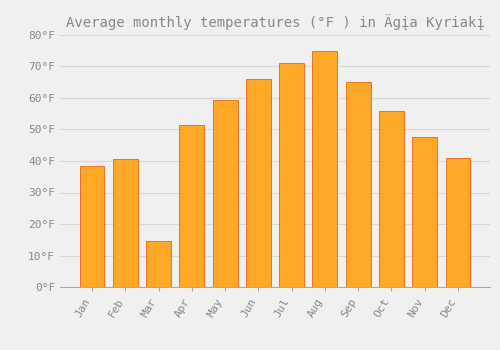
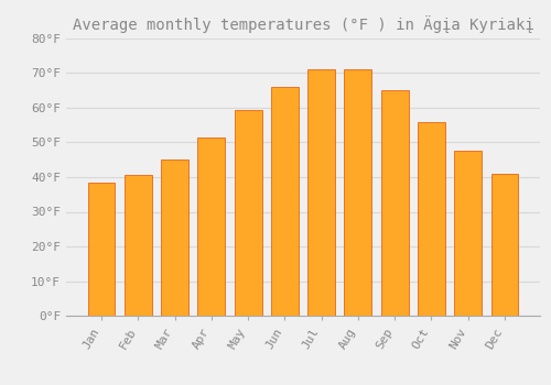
Mar: 14.5°F -> 45.0°F
Aug: 75.0°F -> 71.0°F
